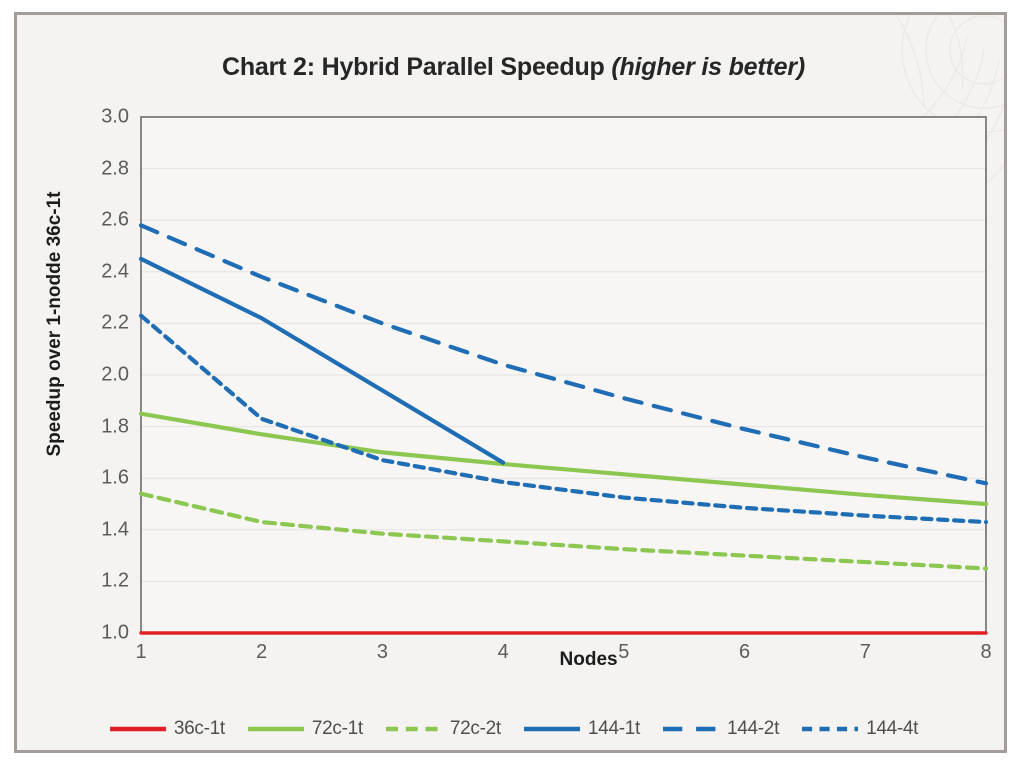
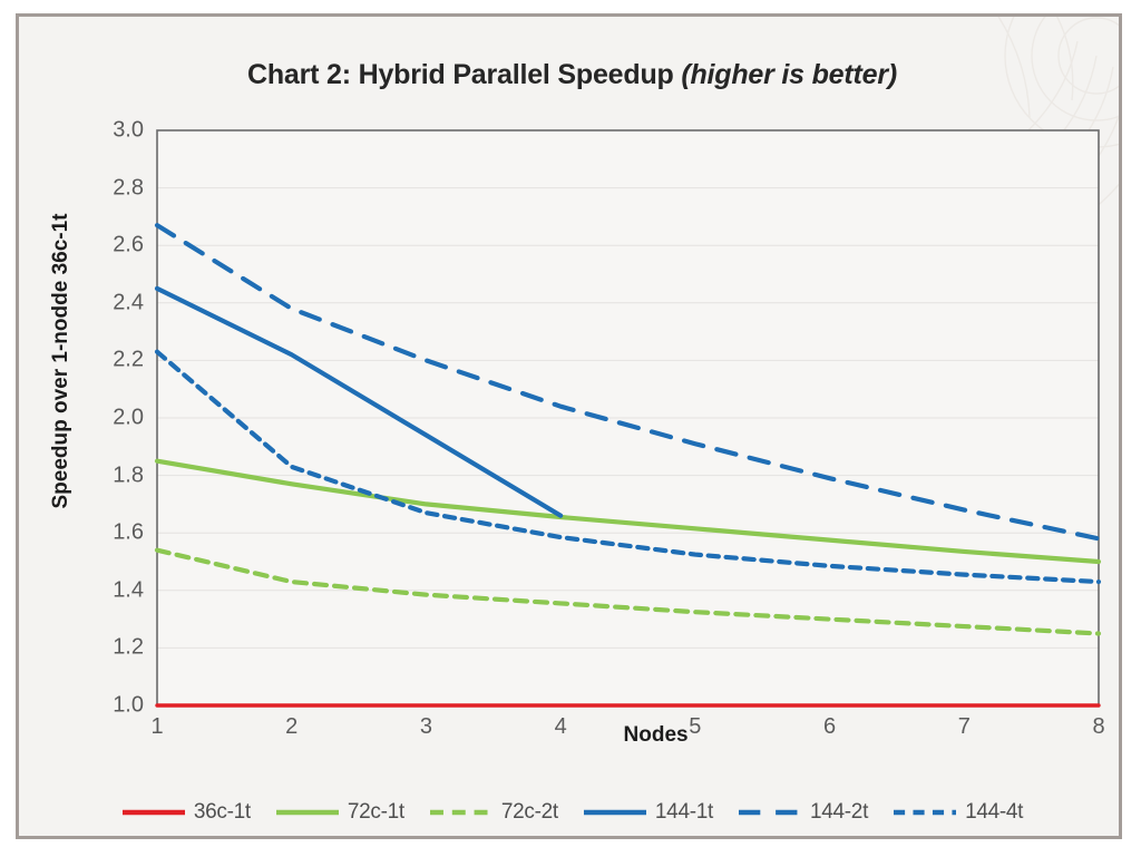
144-2t/1: 2.58 -> 2.67
